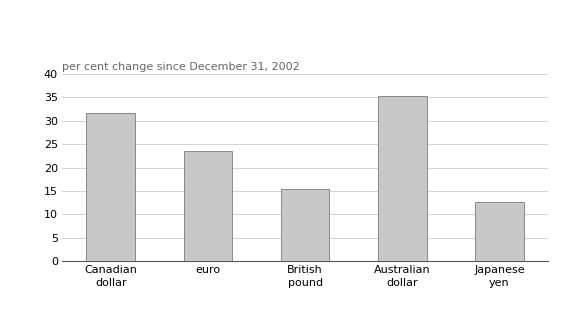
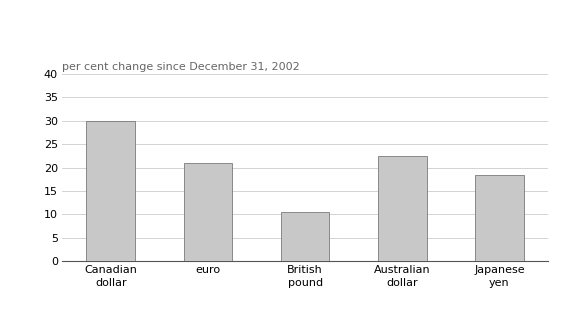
Canadian dollar: 31.7 -> 30.0
euro: 23.5 -> 21.0
British pound: 15.4 -> 10.5
Australian dollar: 35.3 -> 22.5
Japanese yen: 12.6 -> 18.5
